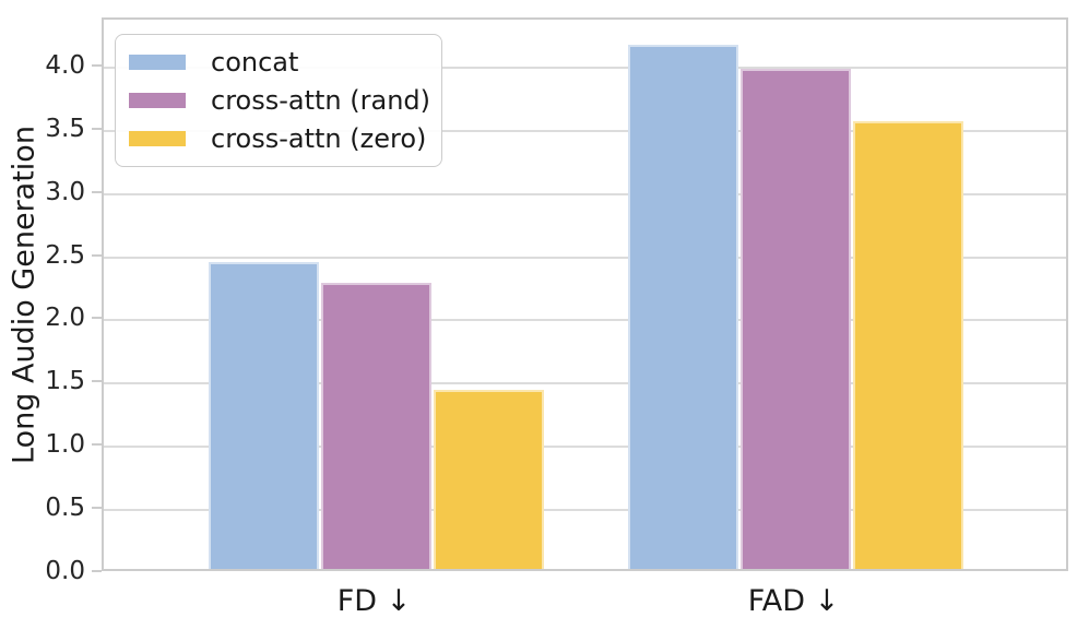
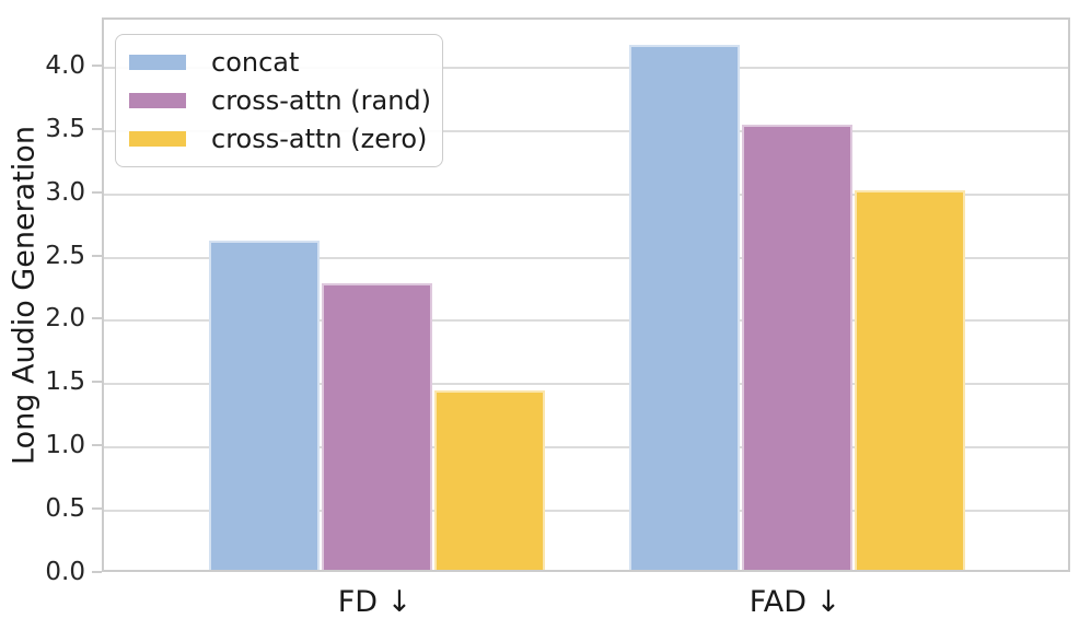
concat/FD ↓: 2.43 -> 2.60
cross-attn (rand)/FAD ↓: 3.96 -> 3.52
cross-attn (zero)/FAD ↓: 3.54 -> 3.00
